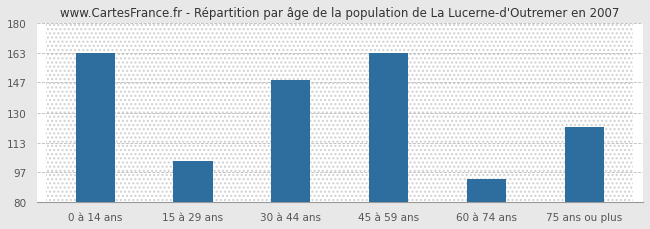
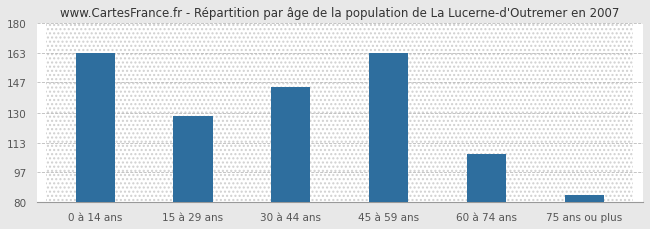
15 à 29 ans: 103 -> 128
30 à 44 ans: 148 -> 144
60 à 74 ans: 93 -> 107
75 ans ou plus: 122 -> 84
